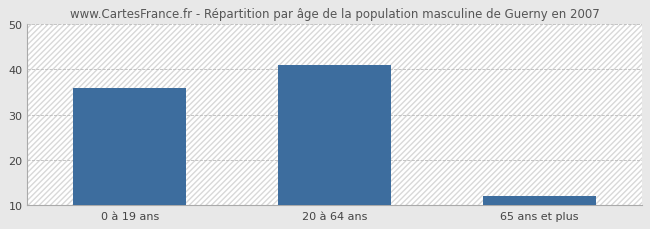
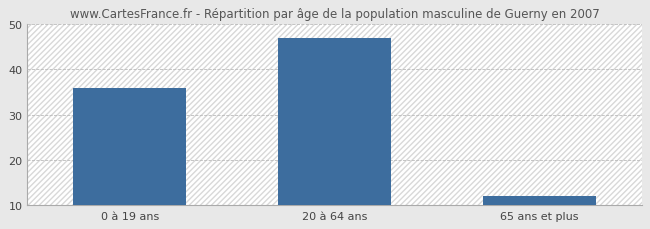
20 à 64 ans: 41 -> 47
